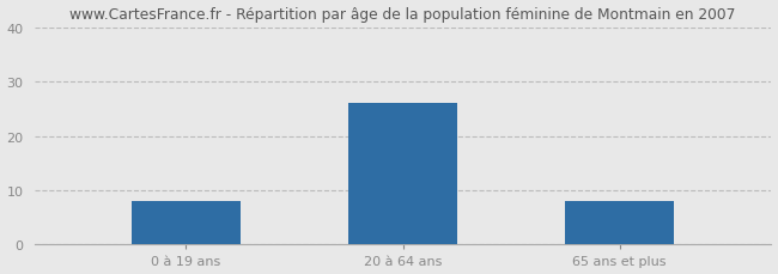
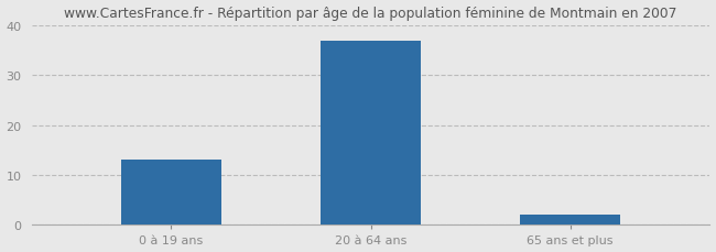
0 à 19 ans: 8 -> 13
20 à 64 ans: 26 -> 37
65 ans et plus: 8 -> 2
